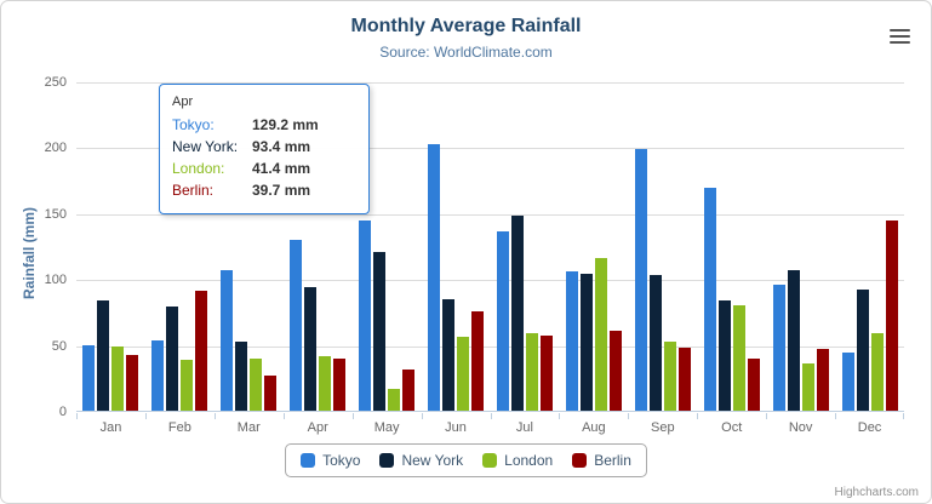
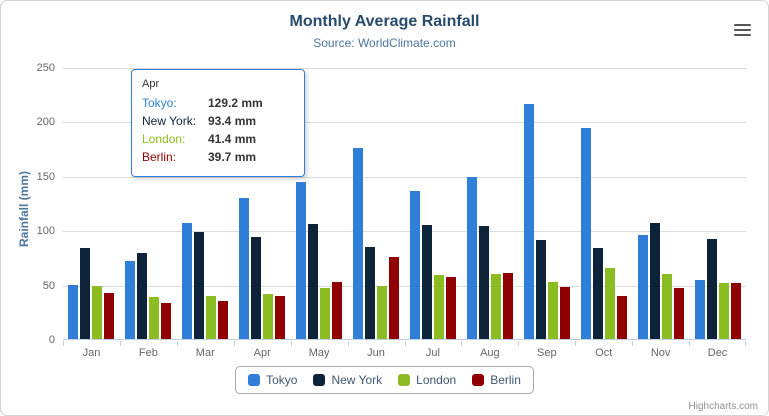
Tokyo/Feb: 53 -> 72
Berlin/Feb: 91 -> 33
New York/Mar: 52 -> 98
Berlin/Mar: 27 -> 34
New York/May: 120 -> 106
London/May: 17 -> 47
Berlin/May: 31 -> 53
Tokyo/Jun: 202 -> 176
London/Jun: 56 -> 48
New York/Jul: 148 -> 105
Tokyo/Aug: 106 -> 148
London/Aug: 116 -> 60
Tokyo/Sep: 199 -> 216
New York/Sep: 103 -> 91
Tokyo/Oct: 169 -> 194
London/Oct: 80 -> 65
London/Nov: 36 -> 59
Tokyo/Dec: 44 -> 54
London/Dec: 59 -> 51
Berlin/Dec: 144 -> 51
